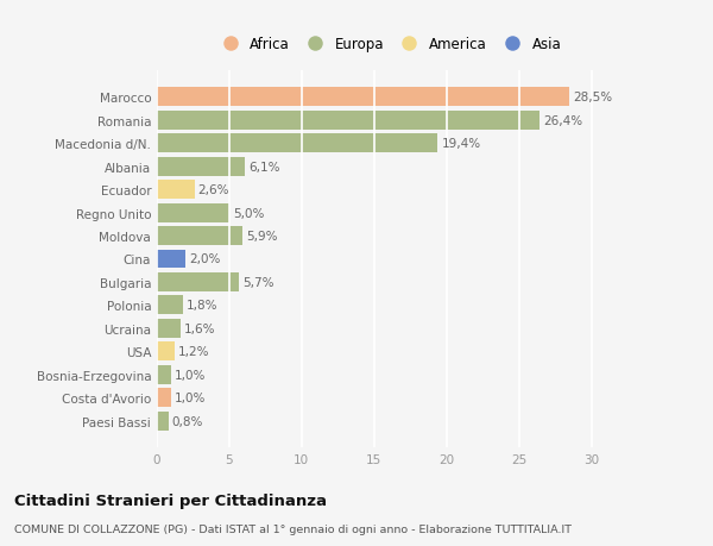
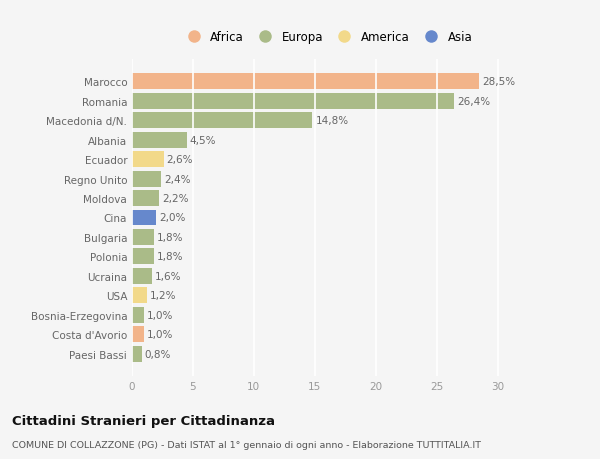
Macedonia d/N.: 19,4% -> 14,8%
Albania: 6,1% -> 4,5%
Regno Unito: 5,0% -> 2,4%
Moldova: 5,9% -> 2,2%
Bulgaria: 5,7% -> 1,8%
